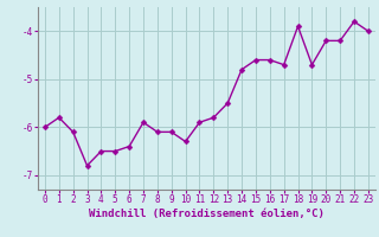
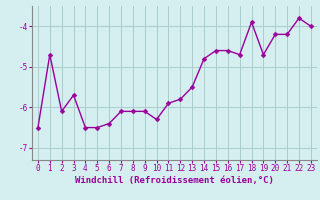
0: -6.0 -> -6.5
1: -5.8 -> -4.7
3: -6.8 -> -5.7
7: -5.9 -> -6.1
